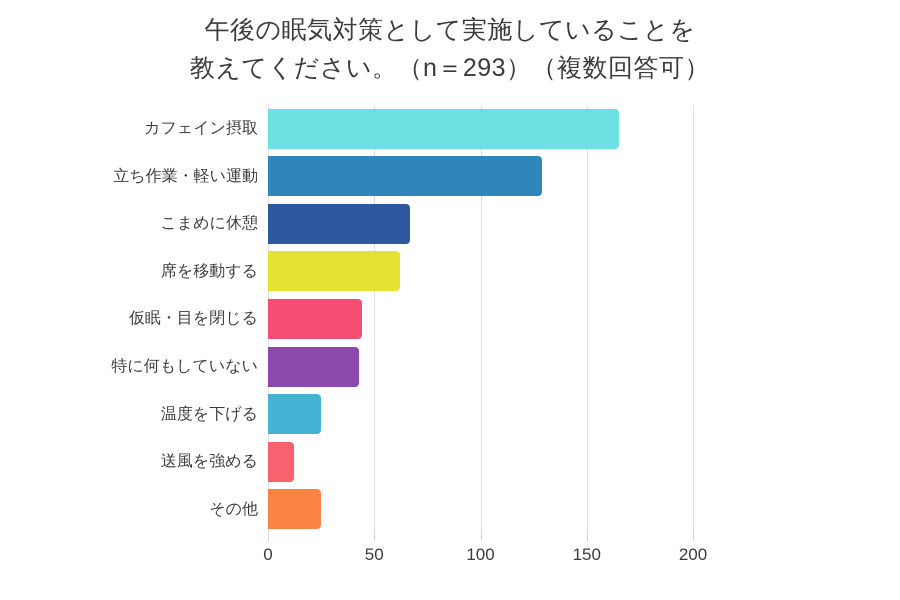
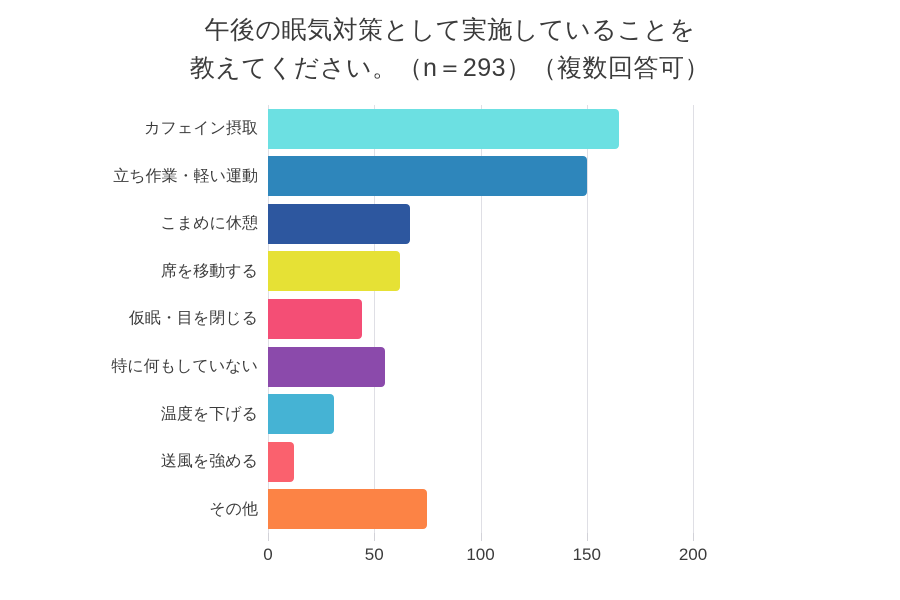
立ち作業・軽い運動: 129 -> 150
特に何もしていない: 43 -> 55
温度を下げる: 25 -> 31
その他: 25 -> 75
